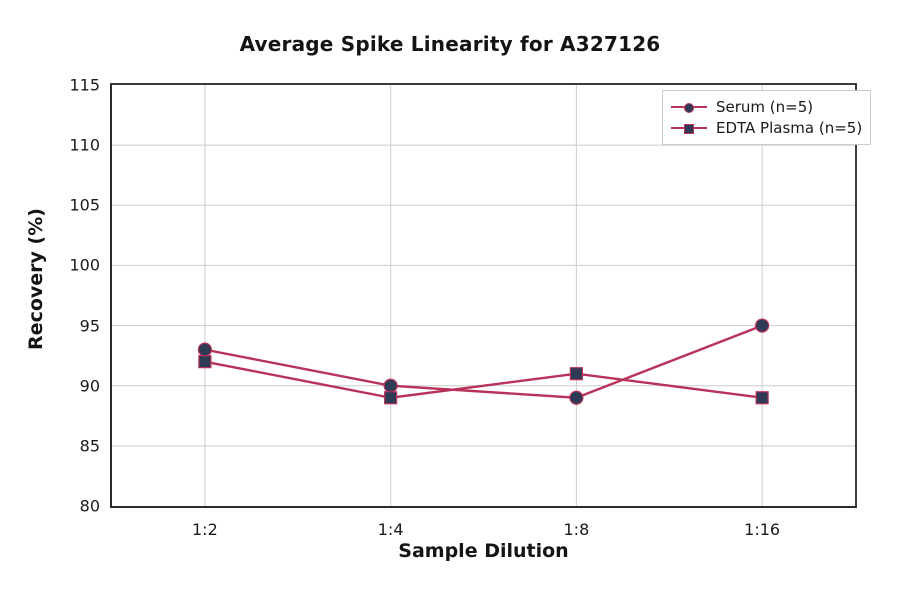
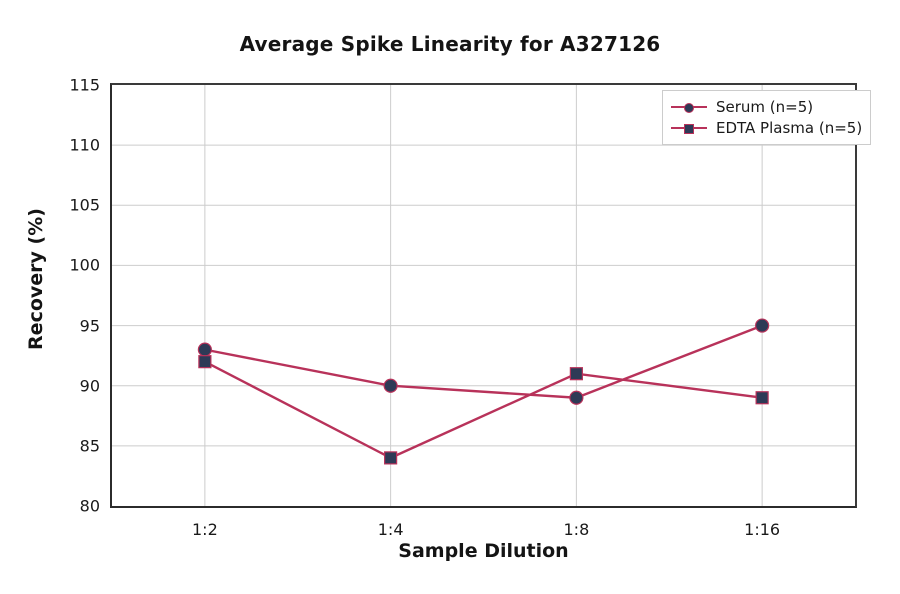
EDTA Plasma (n=5)/1:4: 89 -> 84
